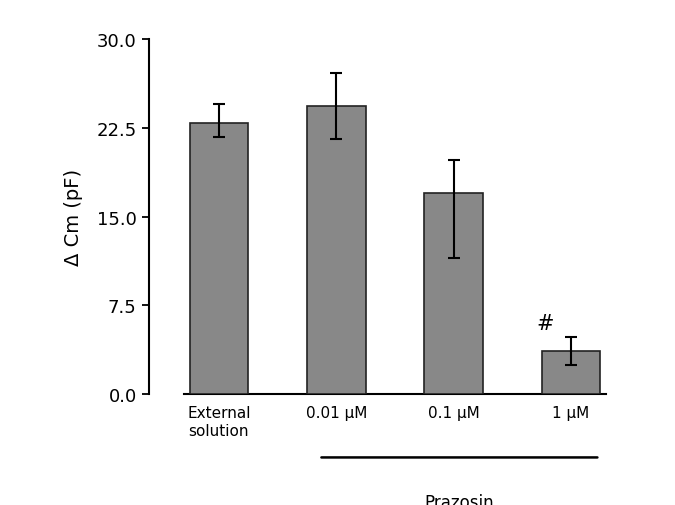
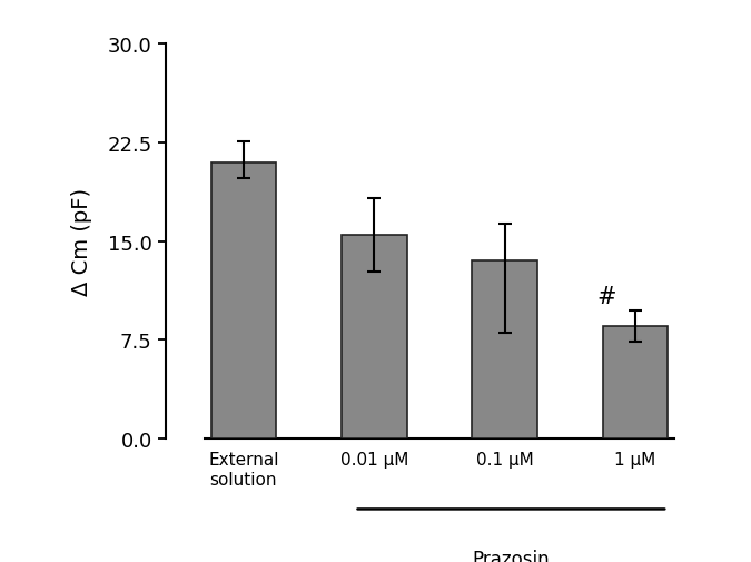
External solution: 22.9 -> 21.0
0.01 μM: 24.4 -> 15.5
0.1 μM: 17.0 -> 13.5
1 μM: 3.6 -> 8.5
